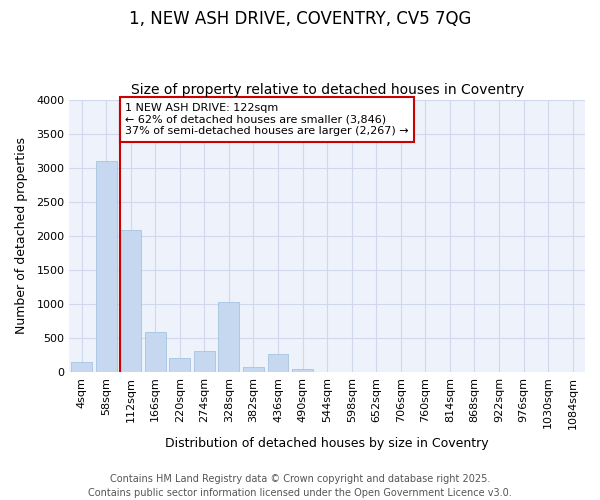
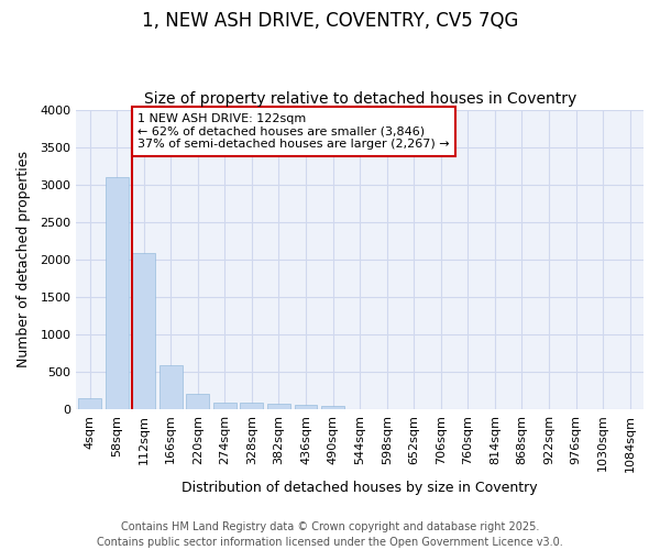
274sqm: 300 -> 90
328sqm: 1020 -> 80
436sqm: 260 -> 60
